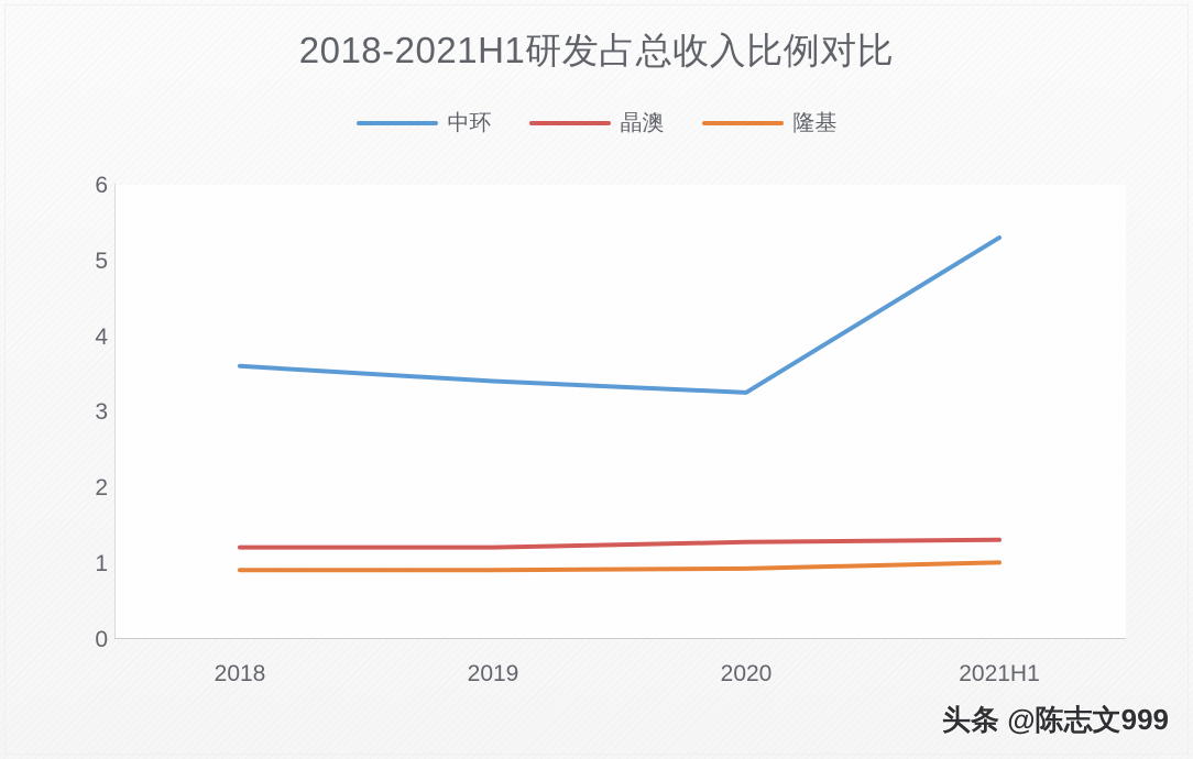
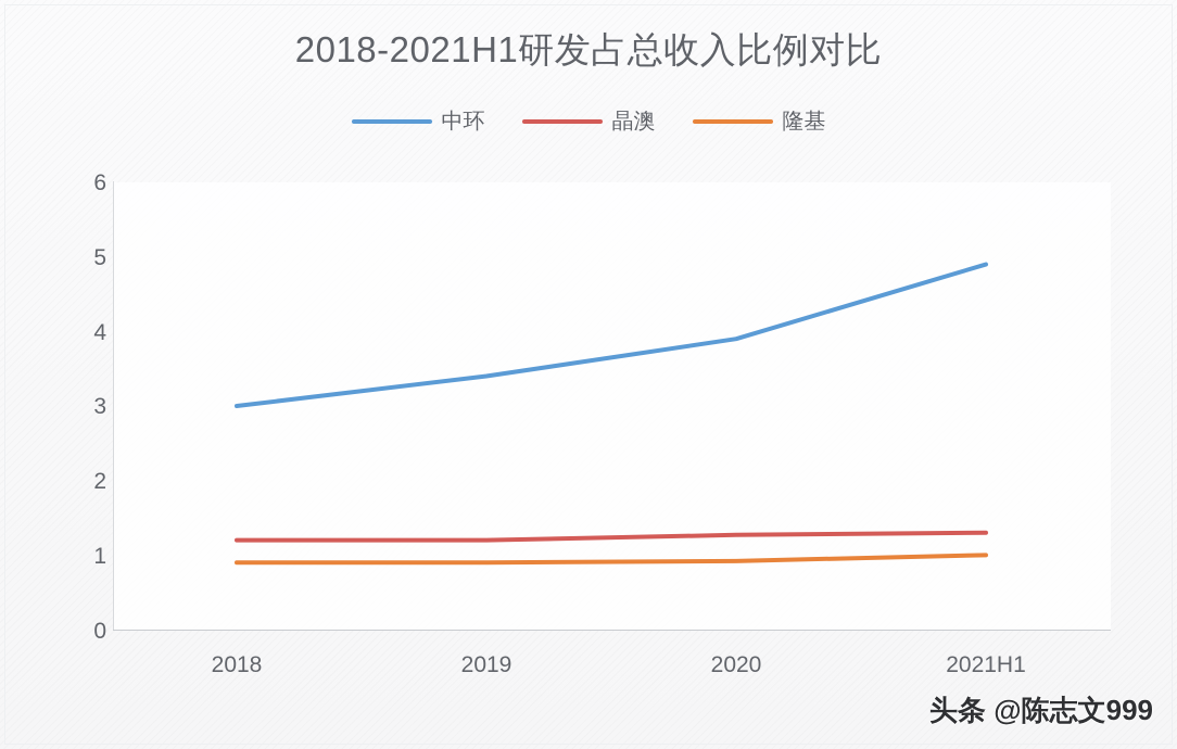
中环/2018: 3.6 -> 3.0
中环/2020: 3.2 -> 3.9
中环/2021H1: 5.3 -> 4.9
